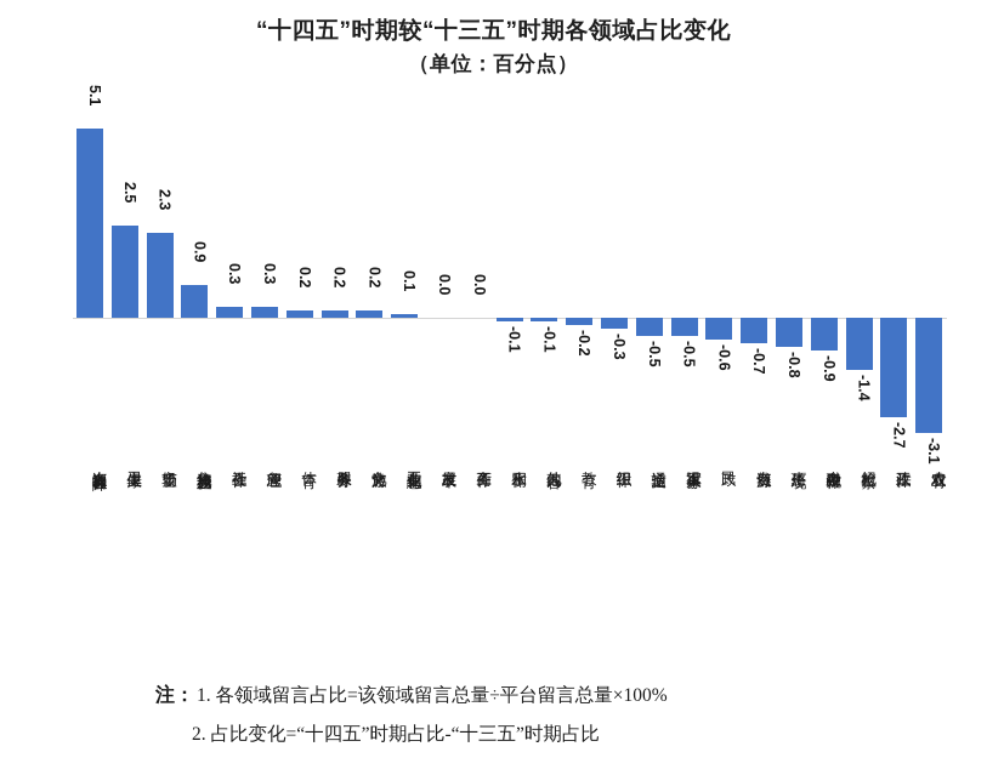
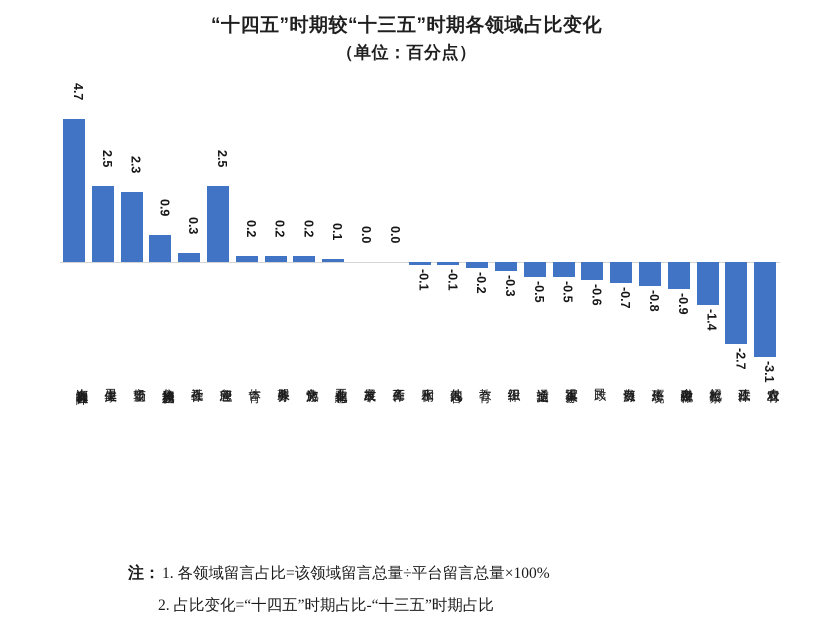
人力资源和社会保障: 5.1 -> 4.7
应急管理: 0.3 -> 2.5
